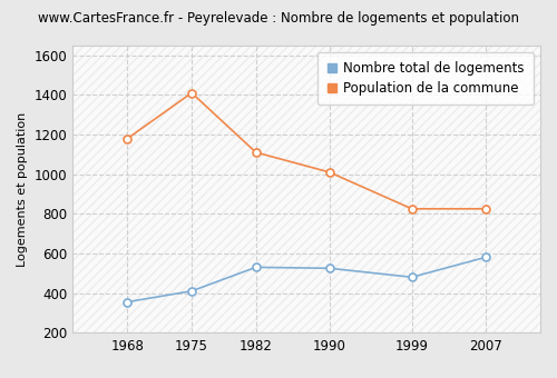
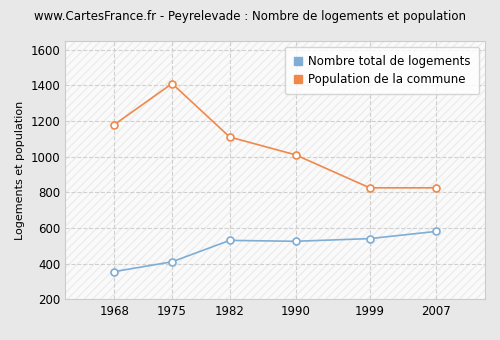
Nombre total de logements/1999: 480 -> 540
